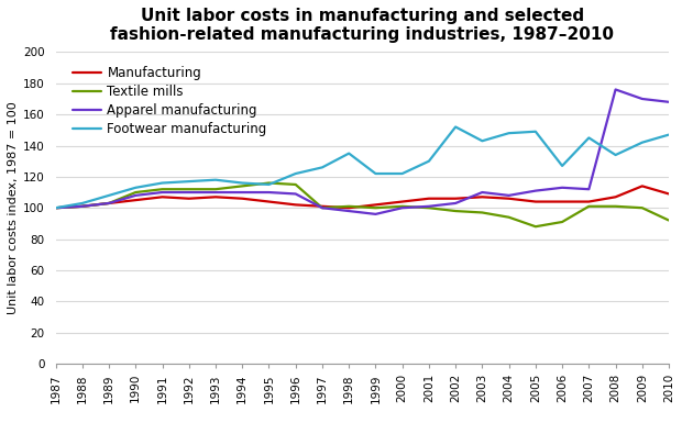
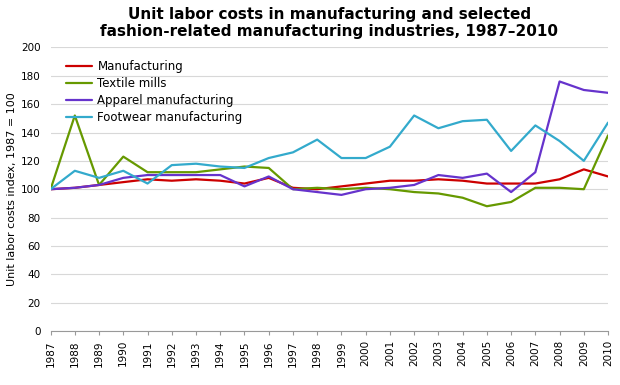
Textile mills/1988: 101 -> 152
Footwear manufacturing/1988: 103 -> 113
Textile mills/1990: 110 -> 123
Footwear manufacturing/1991: 116 -> 104
Apparel manufacturing/1995: 110 -> 102
Manufacturing/1996: 102 -> 108
Apparel manufacturing/2006: 113 -> 98
Footwear manufacturing/2009: 142 -> 120
Textile mills/2010: 92 -> 138
